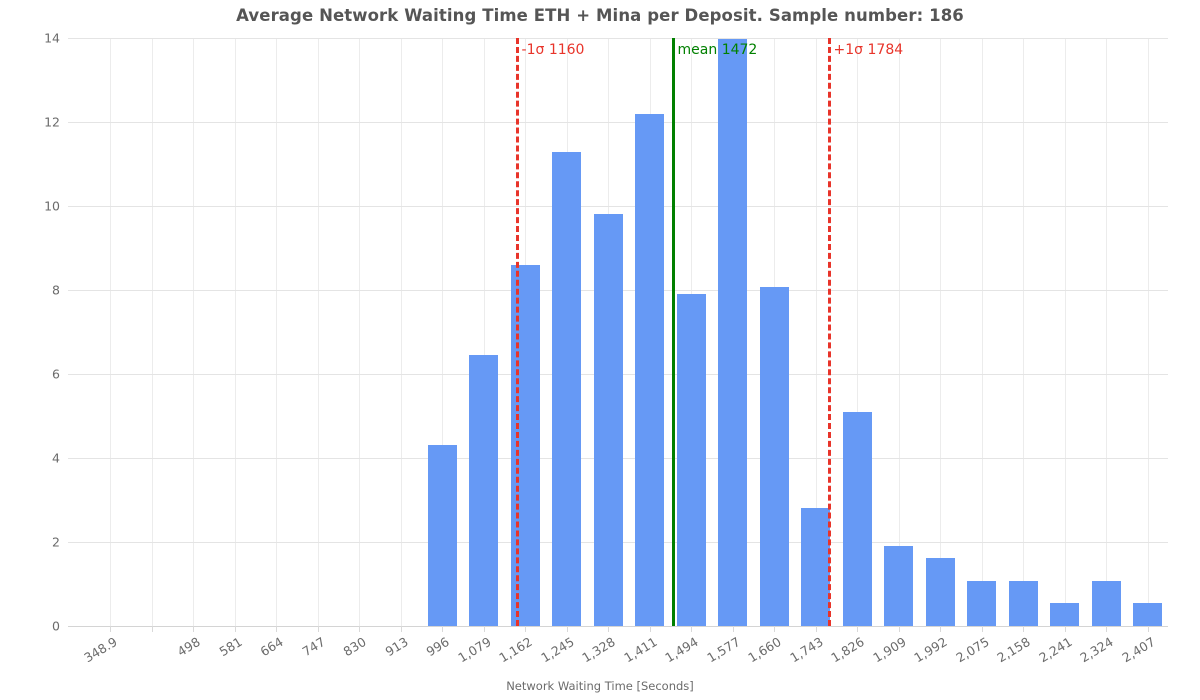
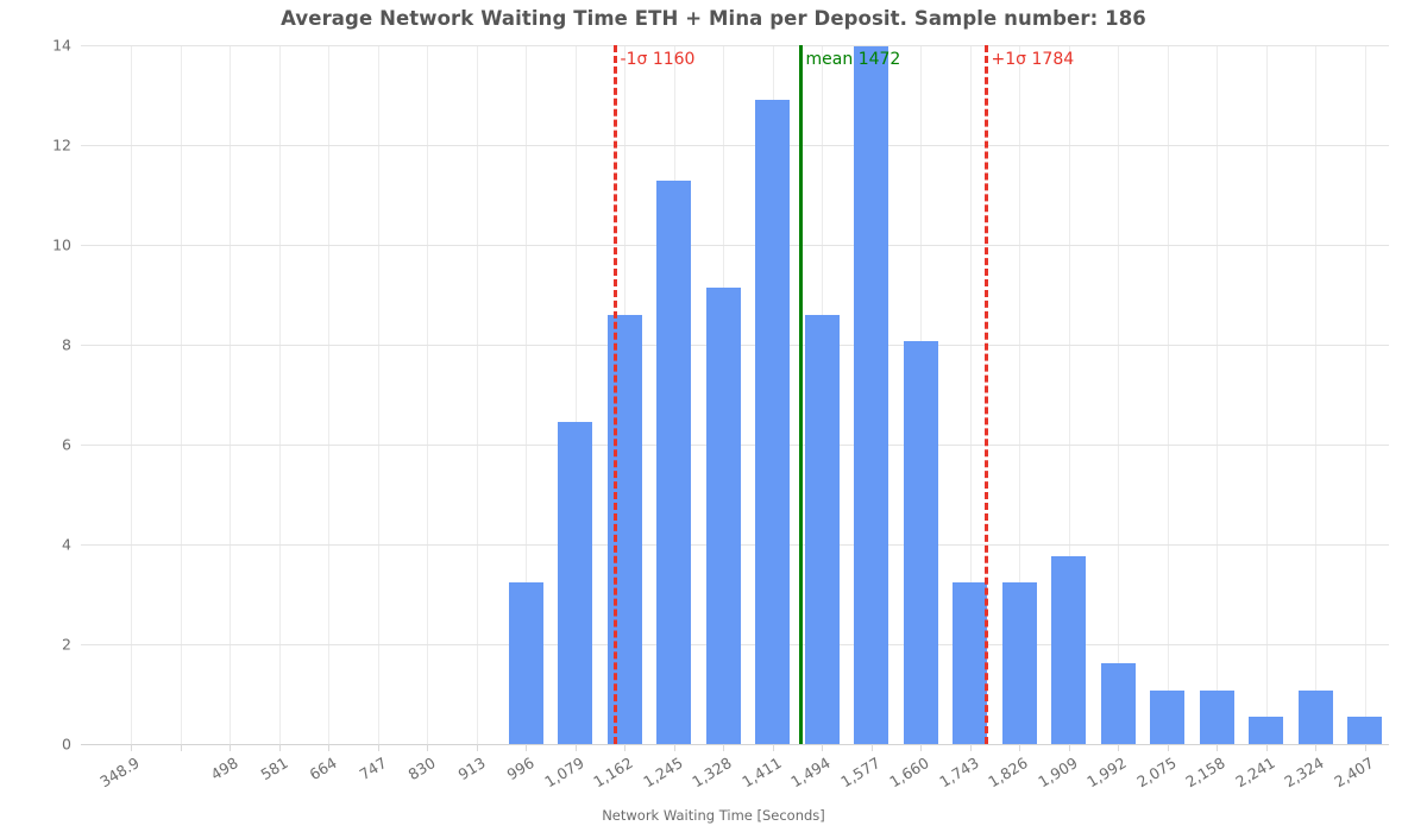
996: 4.3 -> 3.2
1,328: 9.8 -> 9.1
1,411: 12.2 -> 12.9
1,494: 7.9 -> 8.6
1,743: 2.8 -> 3.2
1,826: 5.1 -> 3.2
1,909: 1.9 -> 3.8
